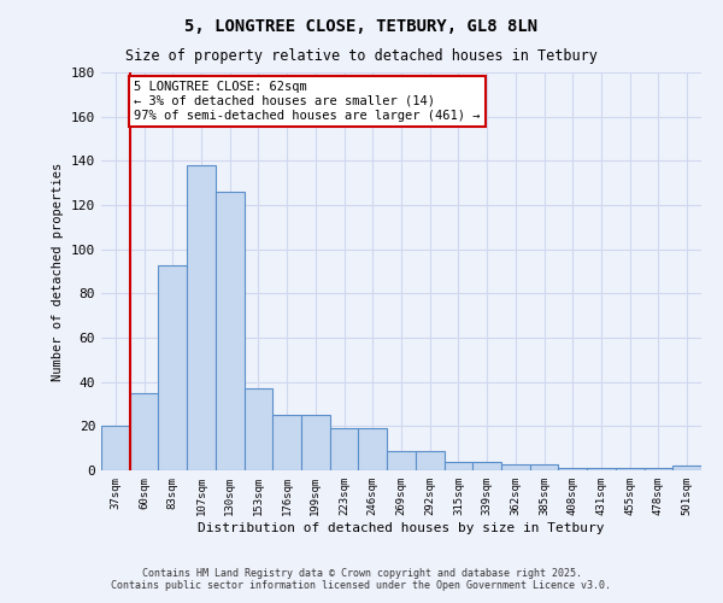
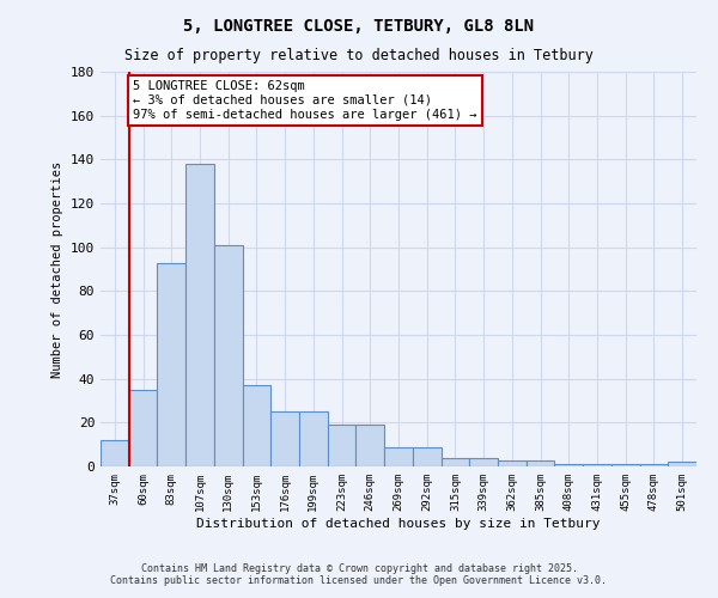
37sqm: 20 -> 12
130sqm: 126 -> 101
